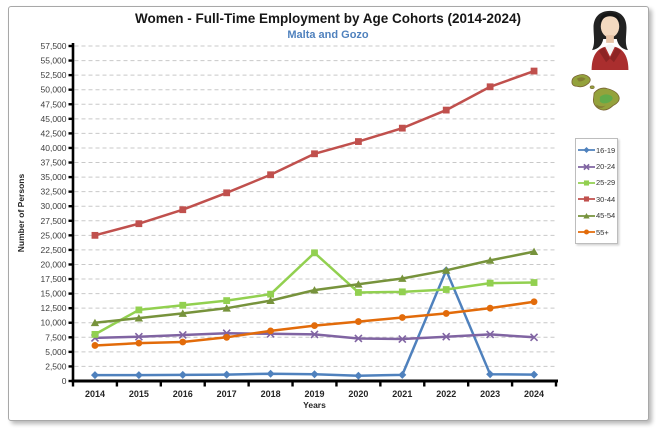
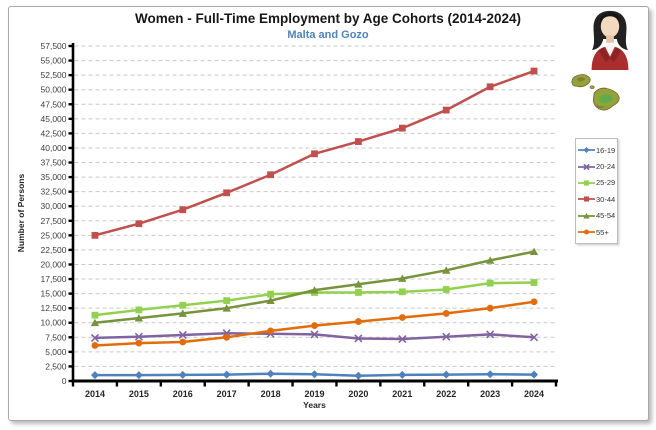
25-29/2014: 8000 -> 11000
25-29/2019: 22000 -> 15000
16-19/2022: 19000 -> 1000
